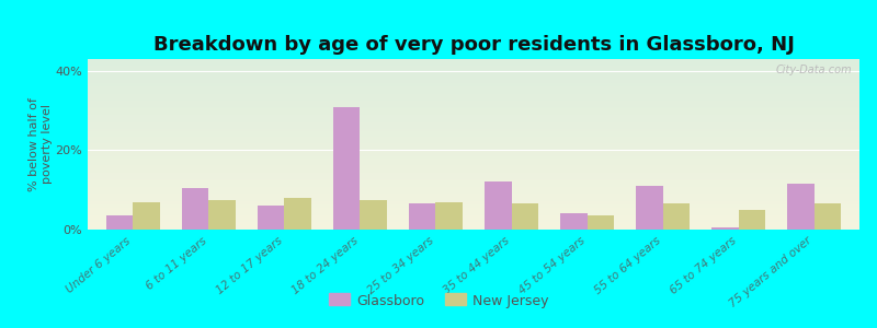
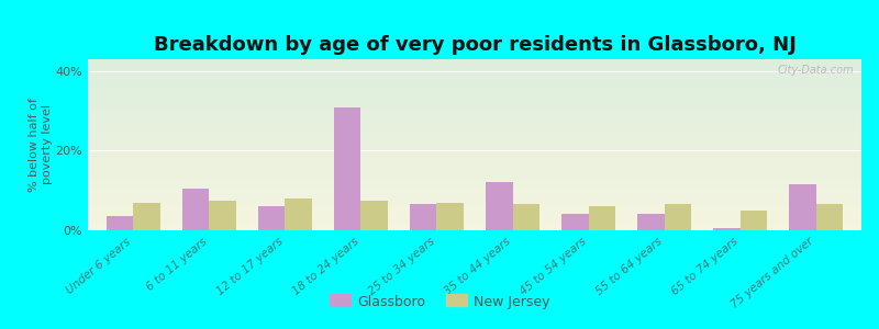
New Jersey/45 to 54 years: 3.5% -> 6.0%
Glassboro/55 to 64 years: 11.0% -> 4.0%
